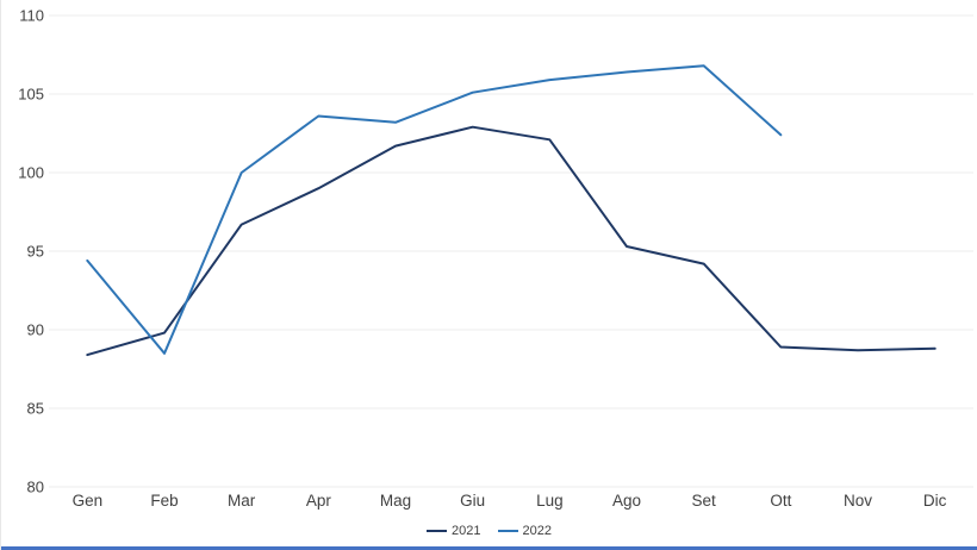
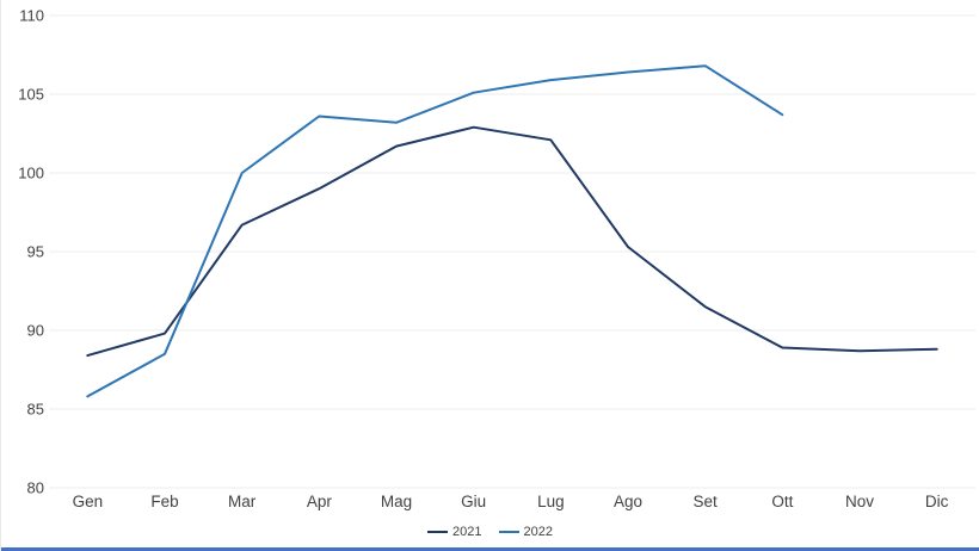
2022/Gen: 94.4 -> 85.8
2021/Set: 94.2 -> 91.5
2022/Ott: 102.4 -> 103.7
